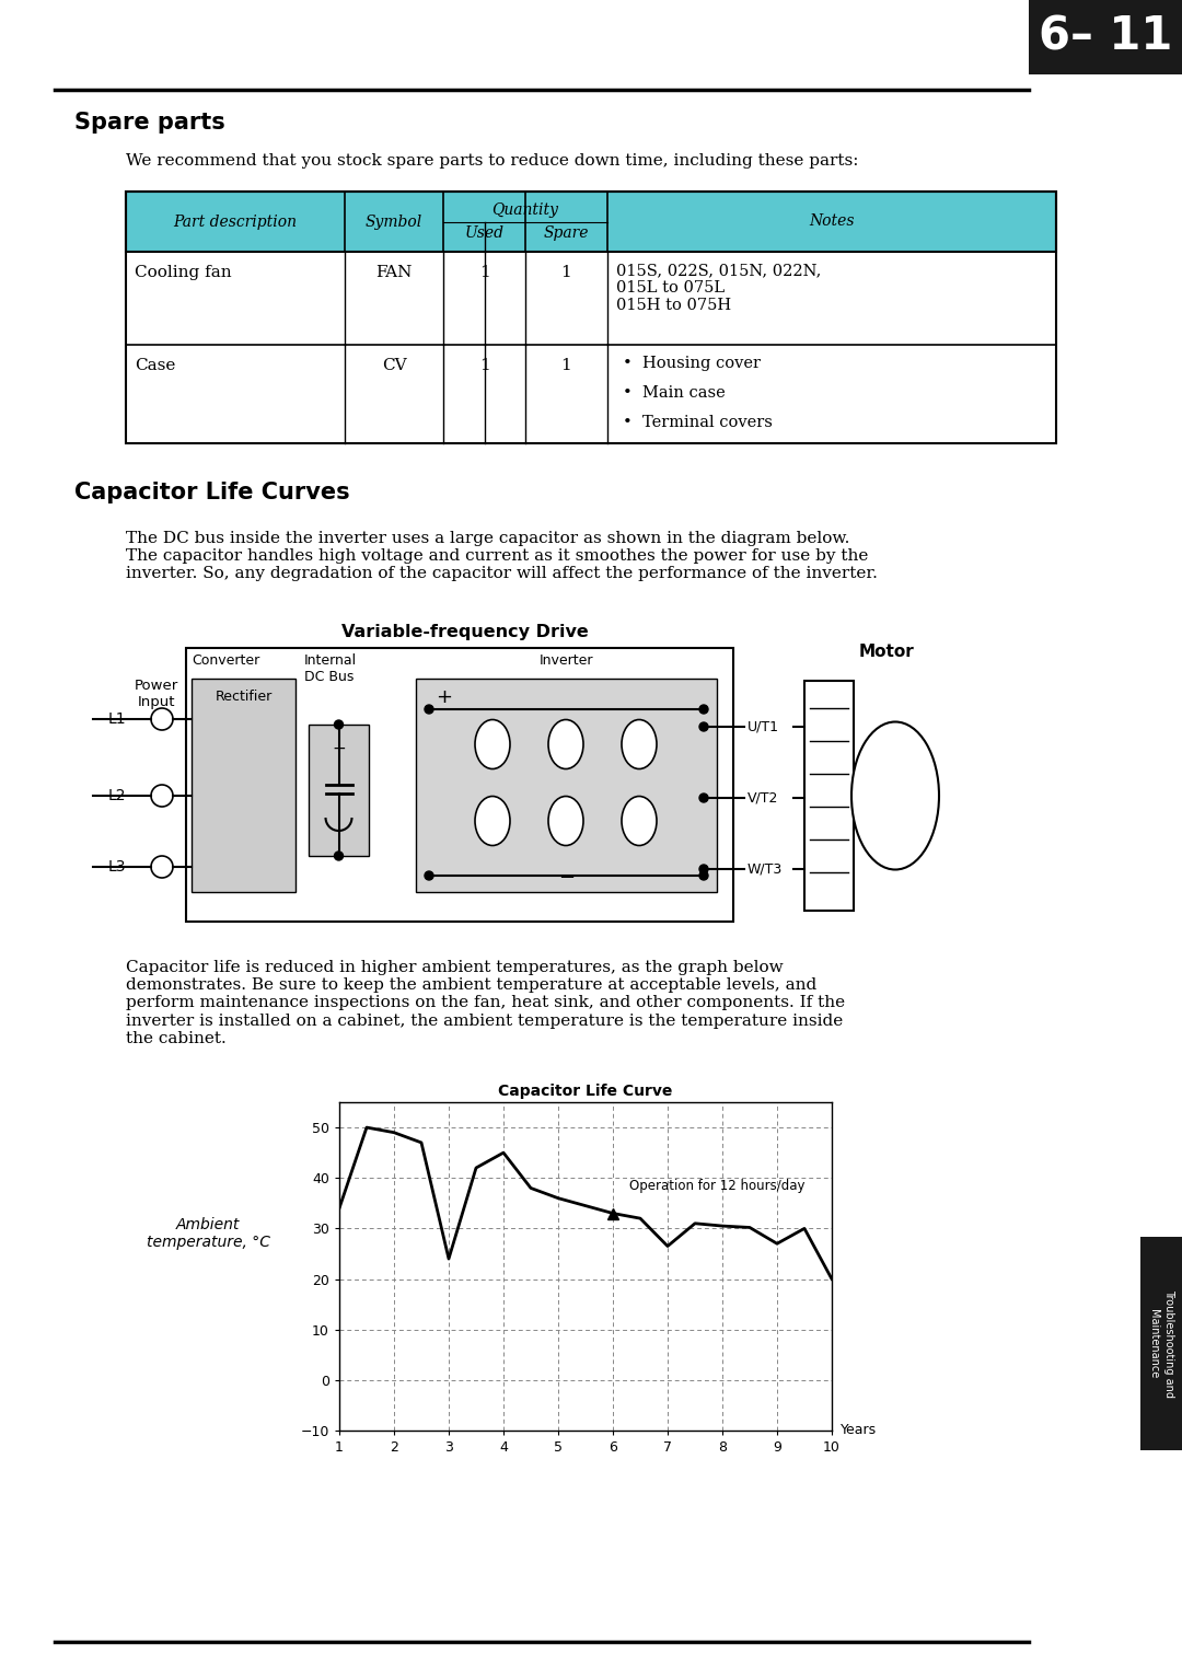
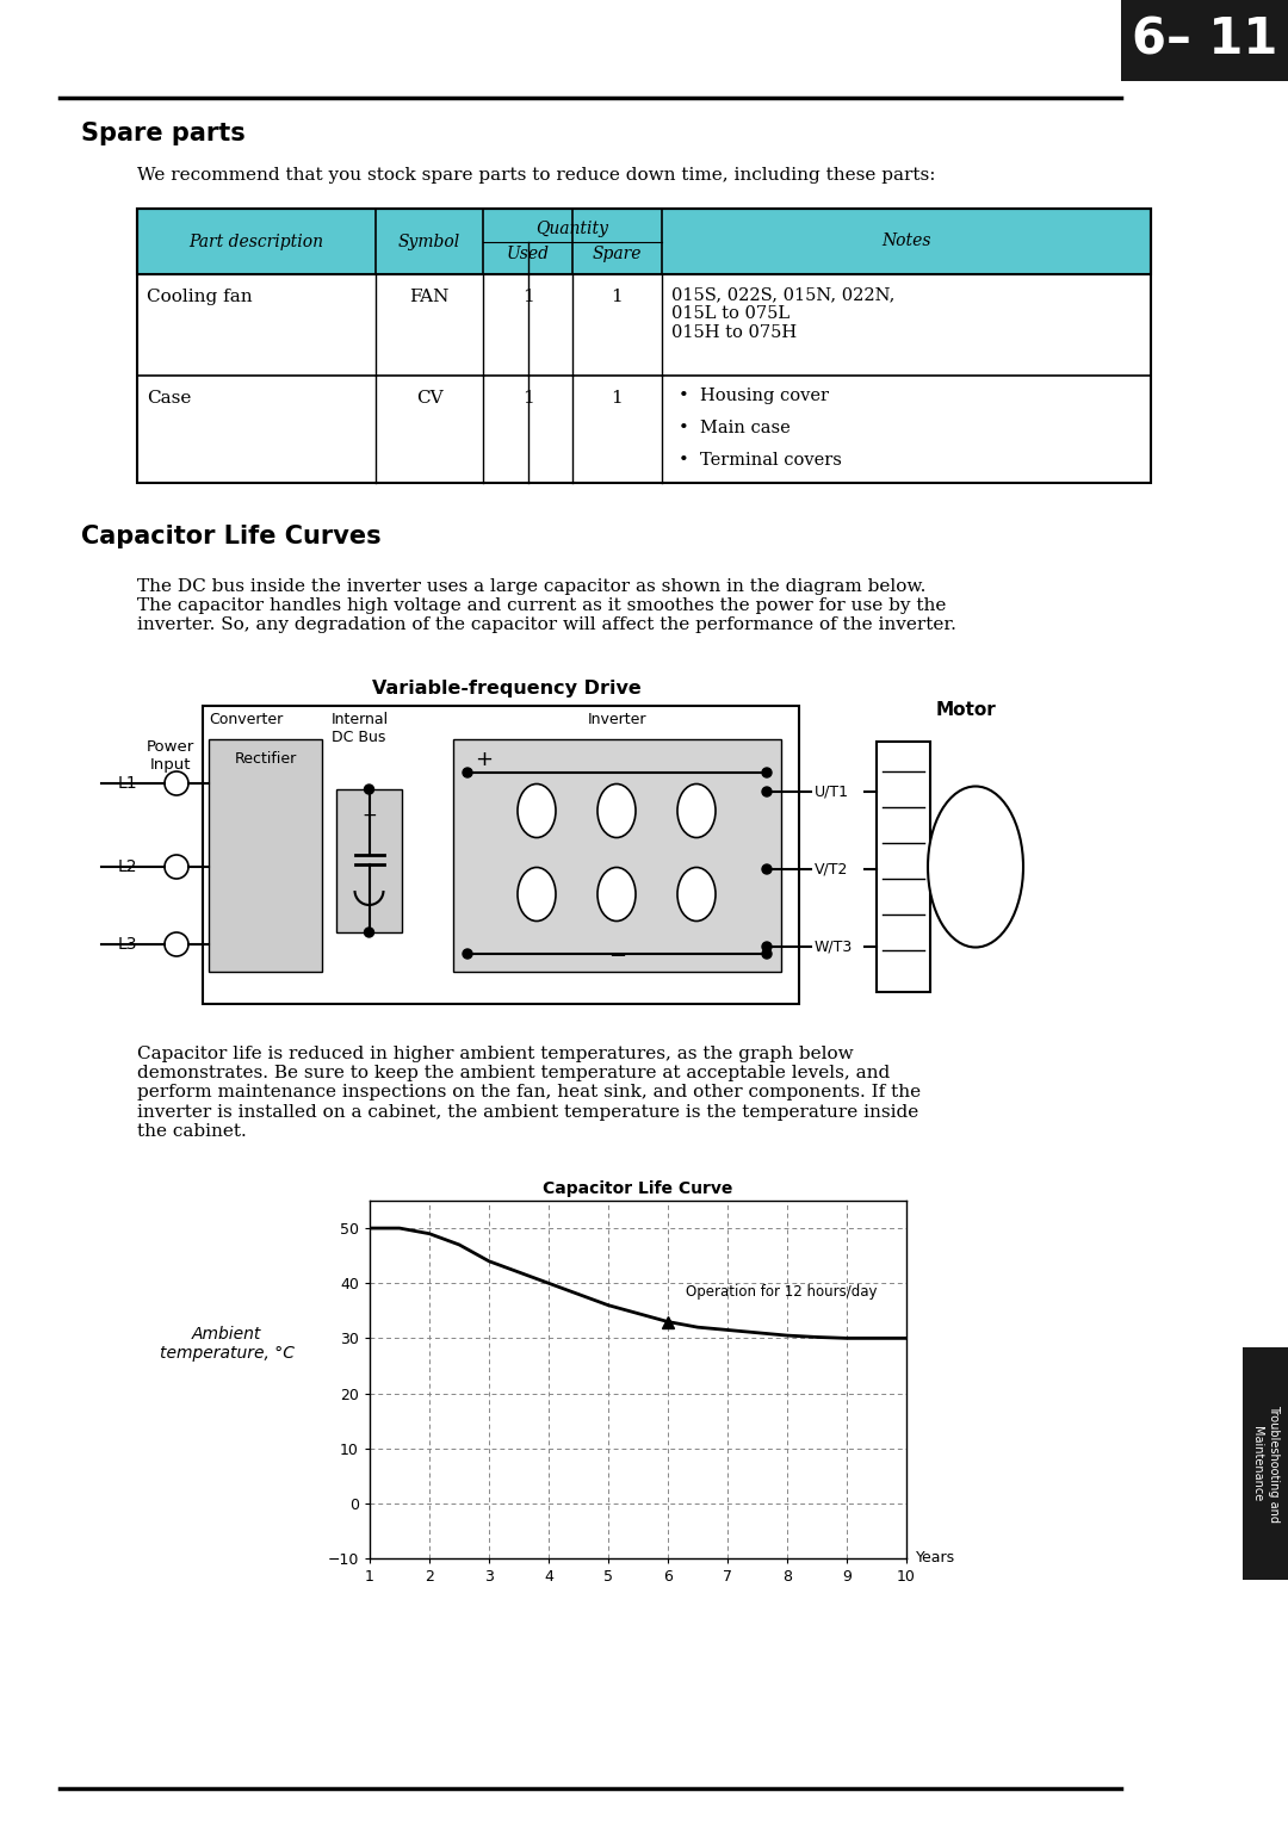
1: 34.0 -> 50.0
3: 24.0 -> 44.0
4: 45.0 -> 40.0
7: 26.5 -> 31.5
9: 27.0 -> 30.0
10: 20.0 -> 30.0
